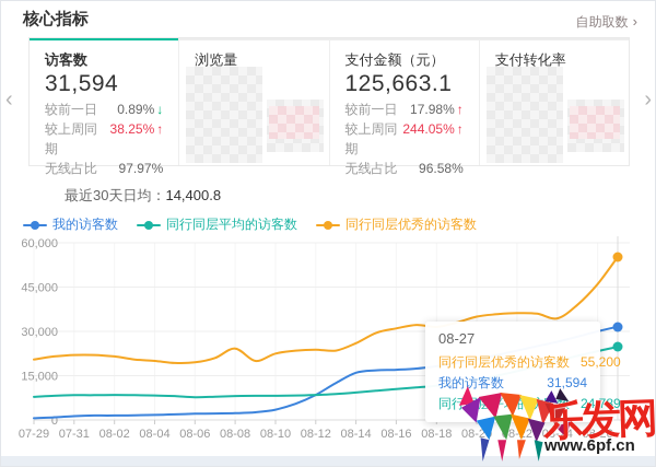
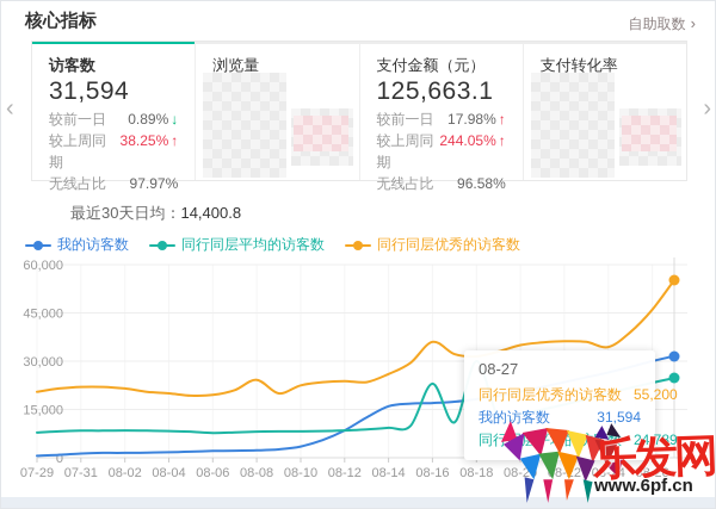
同行同层平均的访客数/08-16: 10000 -> 23000
同行同层优秀的访客数/08-16: 31000 -> 36000
同行同层平均的访客数/08-18: 12000 -> 30000
